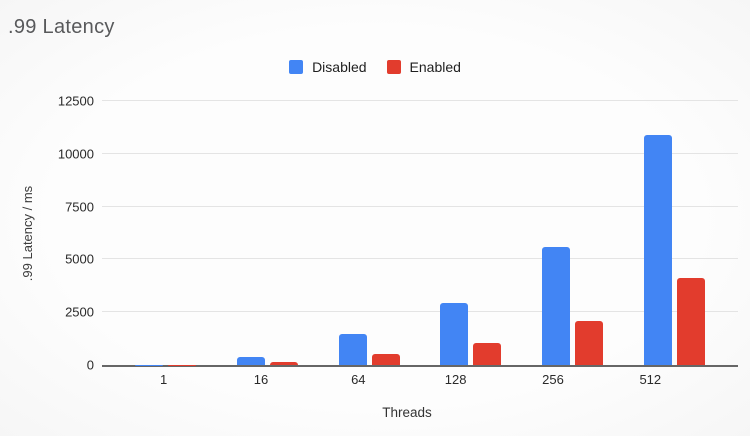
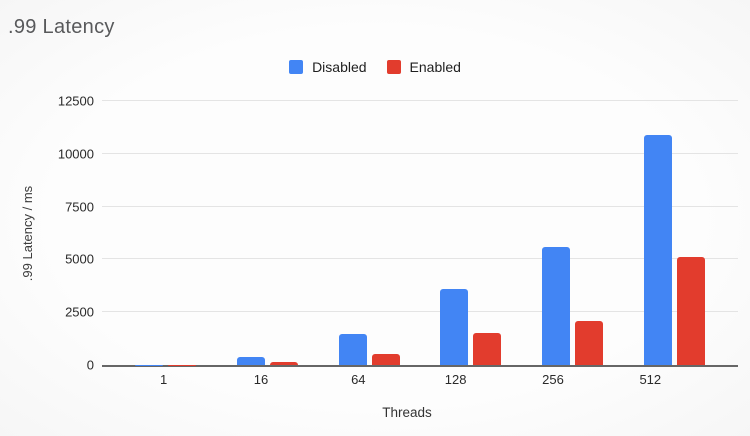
Disabled/128: 3000 -> 3600
Enabled/128: 1000 -> 1500
Enabled/512: 4100 -> 5100
